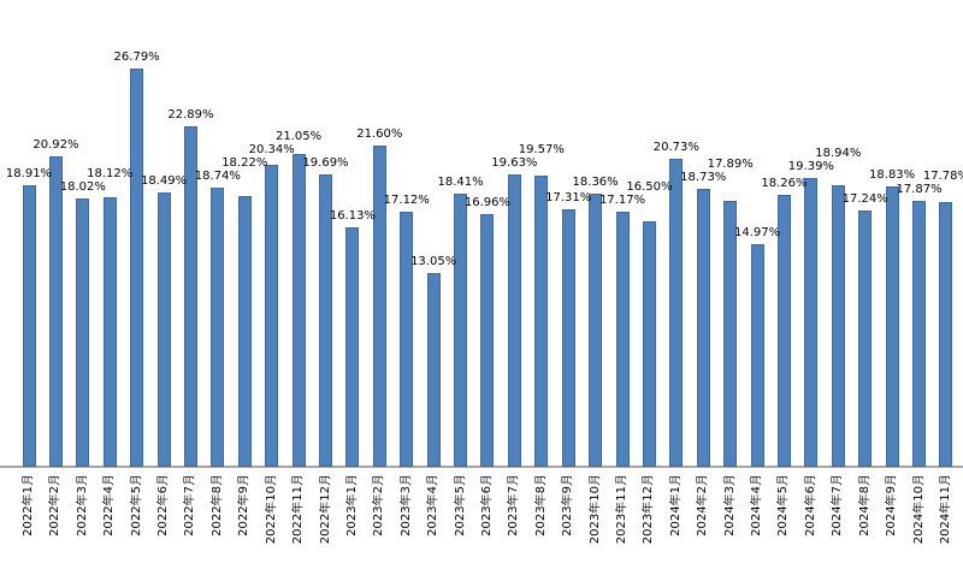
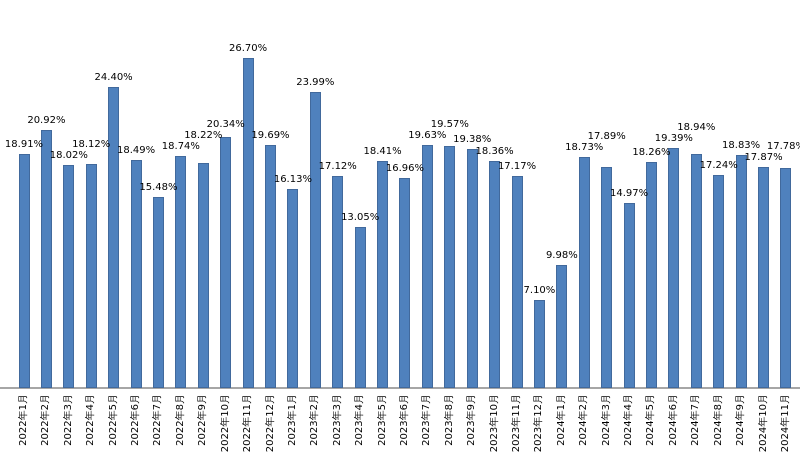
2022年5月: 26.79% -> 24.40%
2022年7月: 22.89% -> 15.48%
2022年11月: 21.05% -> 26.70%
2023年2月: 21.60% -> 23.99%
2023年9月: 17.31% -> 19.38%
2023年12月: 16.50% -> 7.10%
2024年1月: 20.73% -> 9.98%
